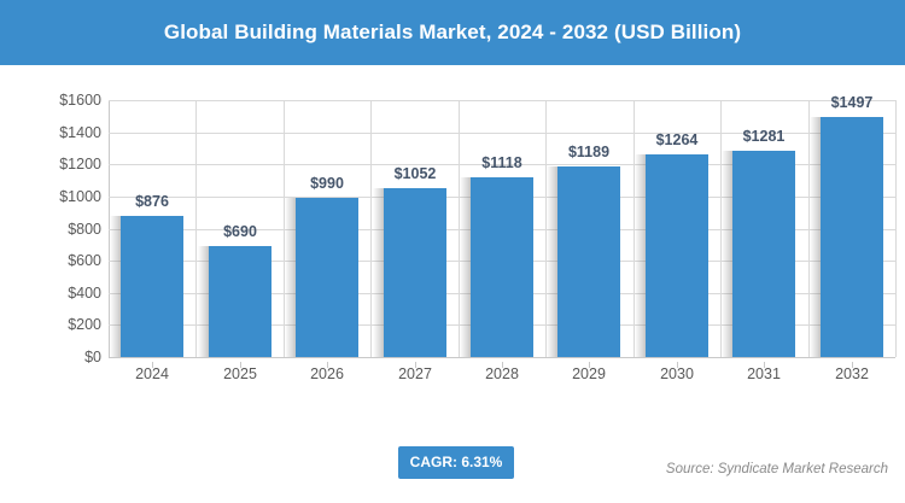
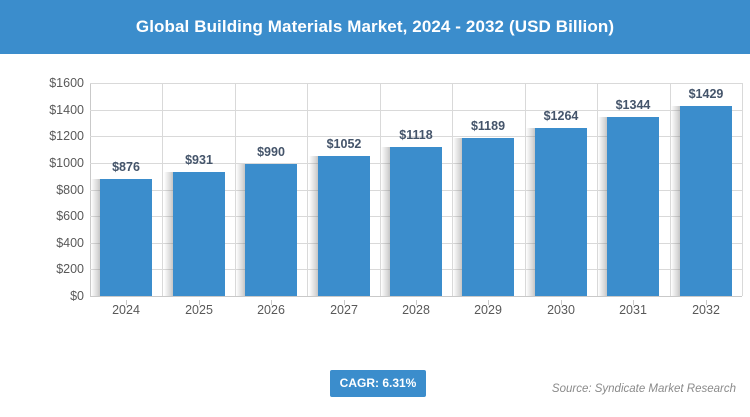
2025: $690 -> $931
2031: $1281 -> $1344
2032: $1497 -> $1429
